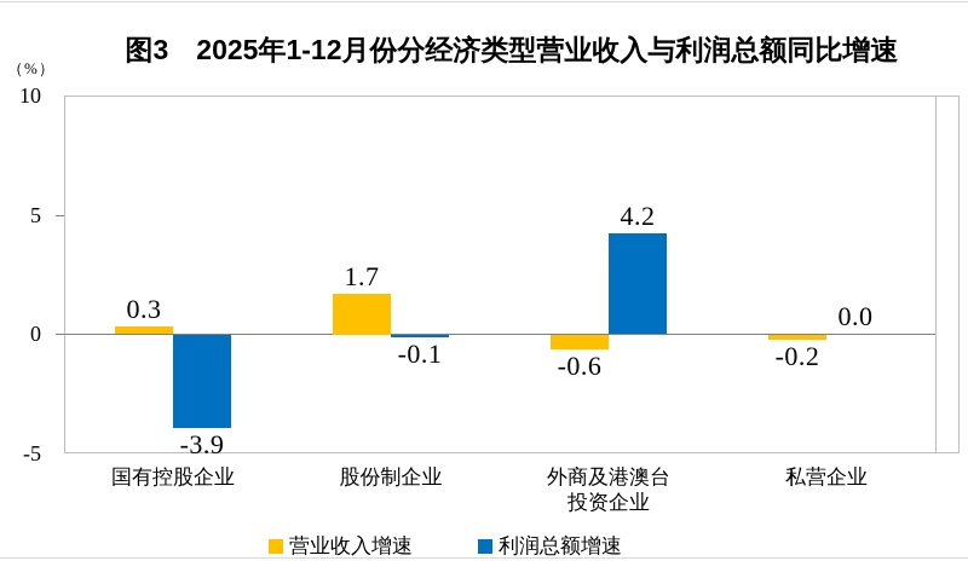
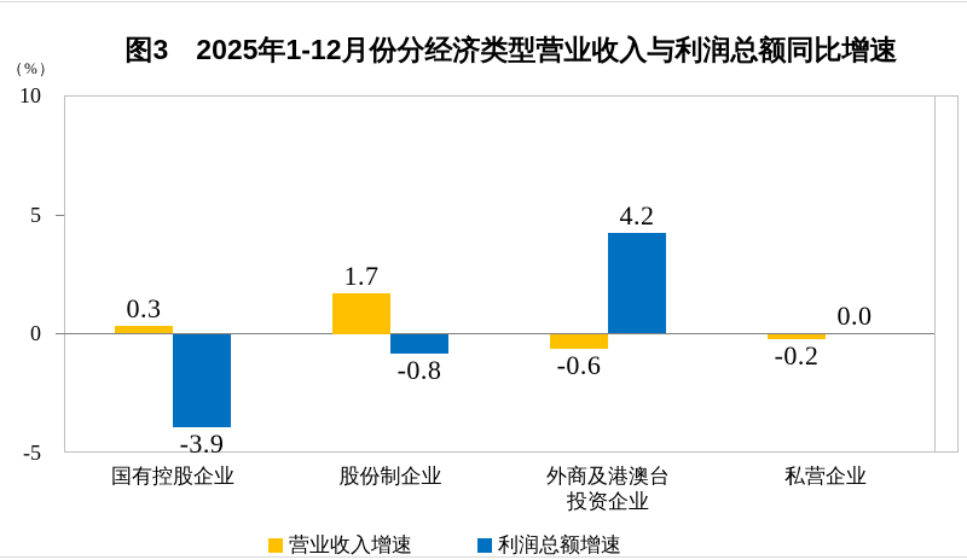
利润总额增速/股份制企业: -0.1 -> -0.8
